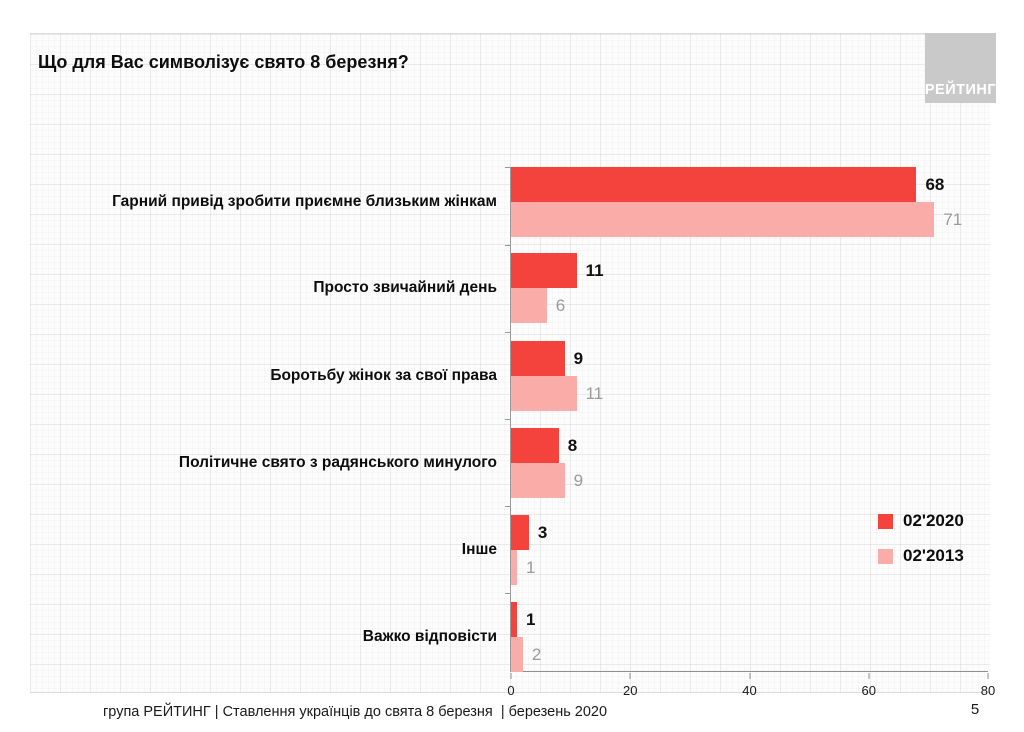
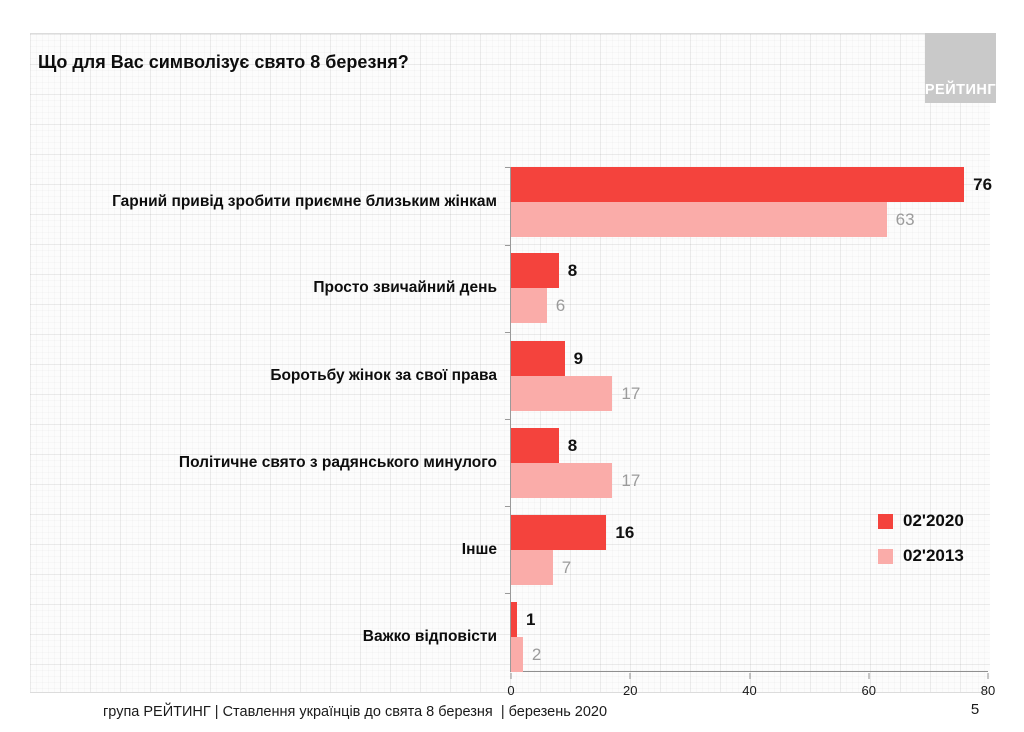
02'2020/Гарний привід зробити приємне близьким жінкам: 68 -> 76
02'2013/Гарний привід зробити приємне близьким жінкам: 71 -> 63
02'2020/Просто звичайний день: 11 -> 8
02'2013/Боротьбу жінок за свої права: 11 -> 17
02'2013/Політичне свято з радянського минулого: 9 -> 17
02'2020/Інше: 3 -> 16
02'2013/Інше: 1 -> 7
